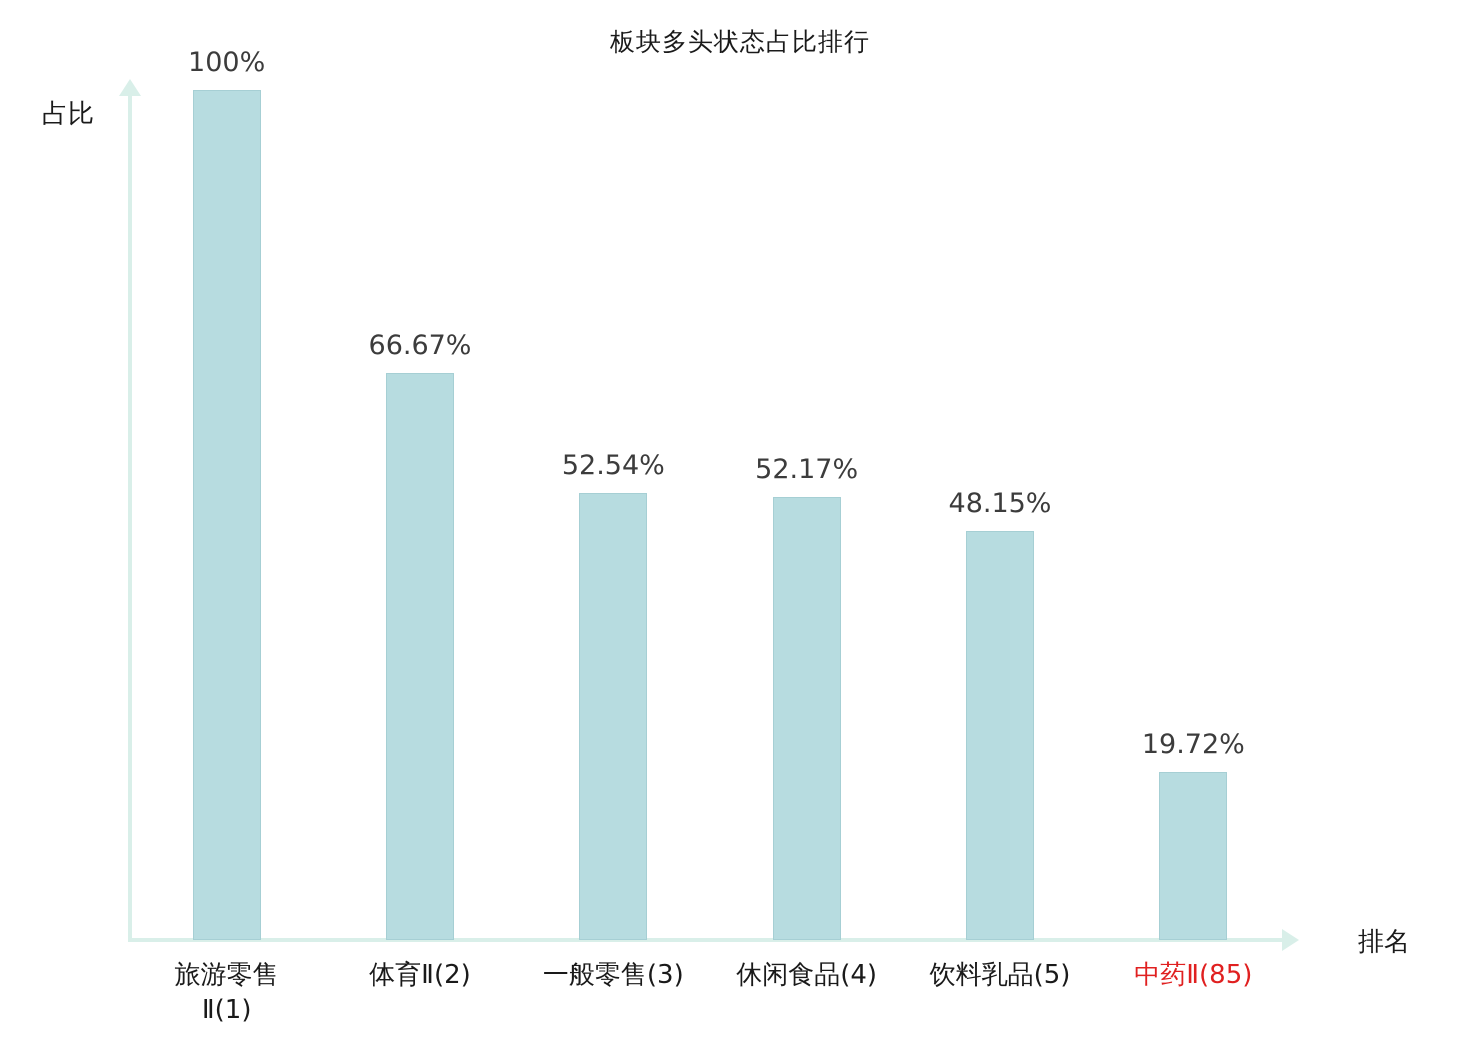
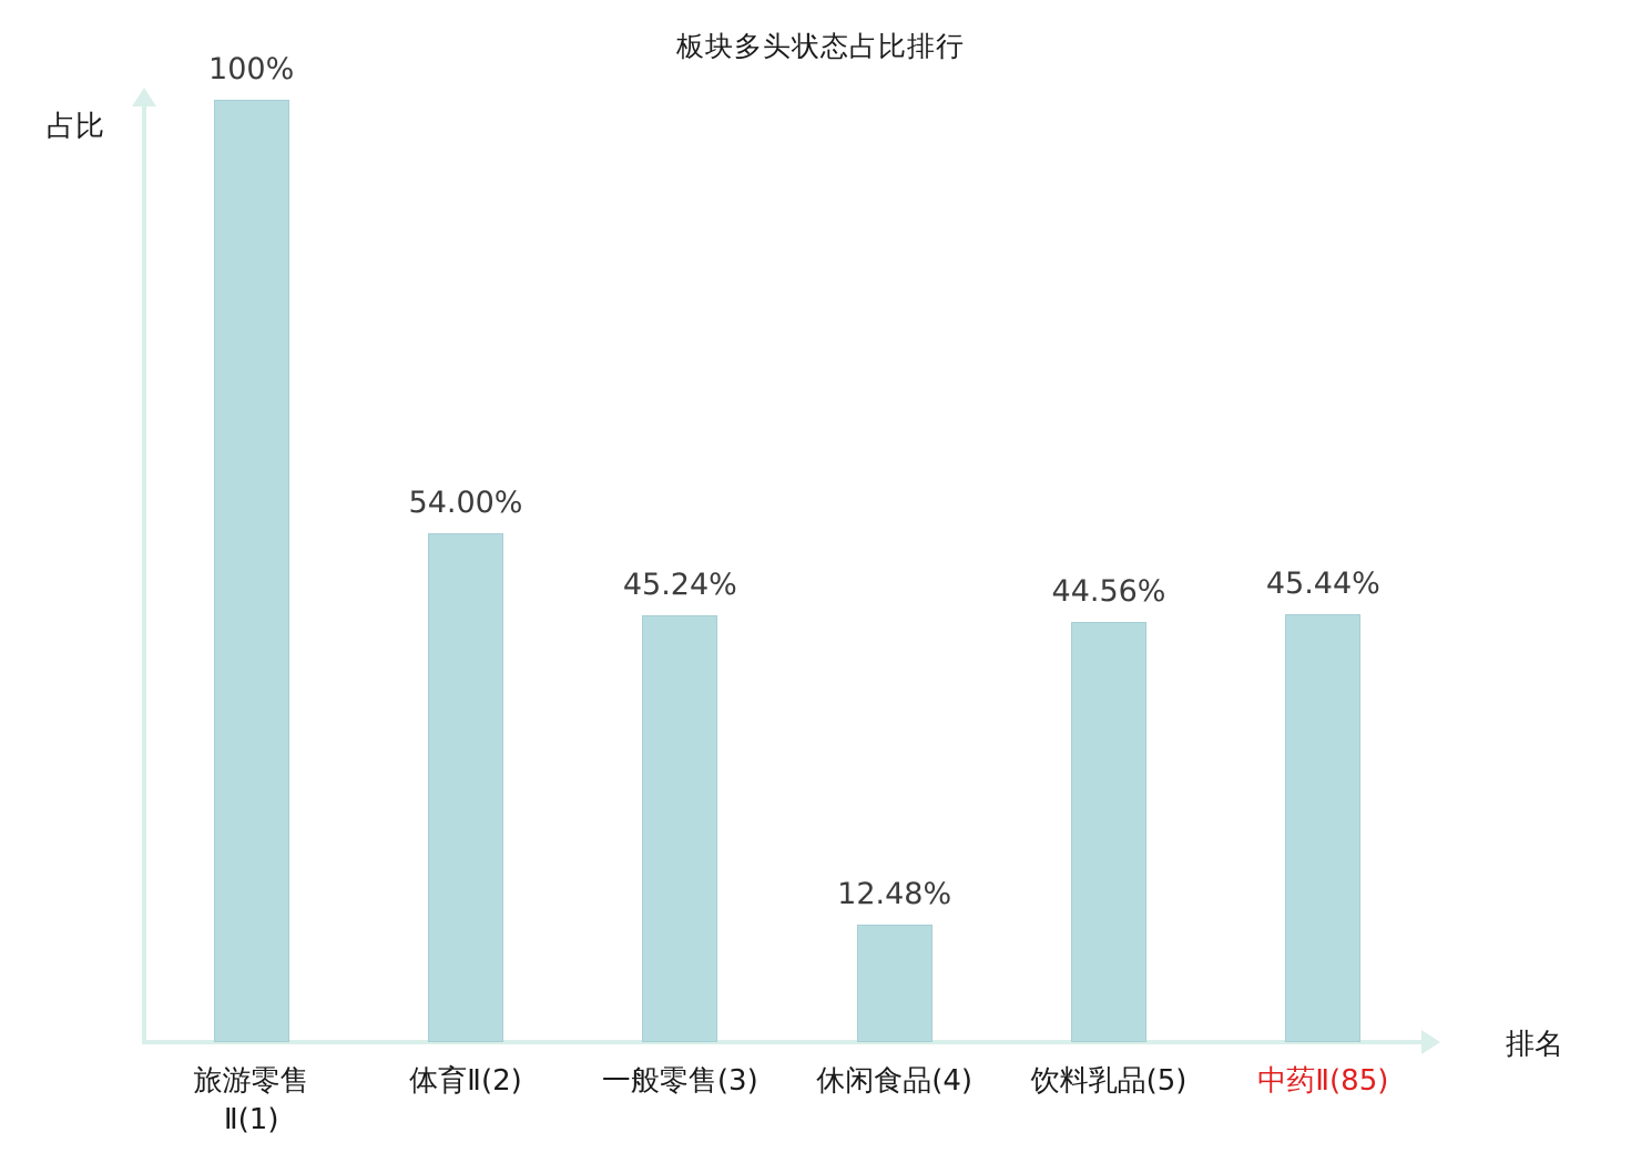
体育Ⅱ(2): 66.67% -> 54.00%
一般零售(3): 52.54% -> 45.24%
休闲食品(4): 52.17% -> 12.48%
饮料乳品(5): 48.15% -> 44.56%
中药Ⅱ(85): 19.72% -> 45.44%
